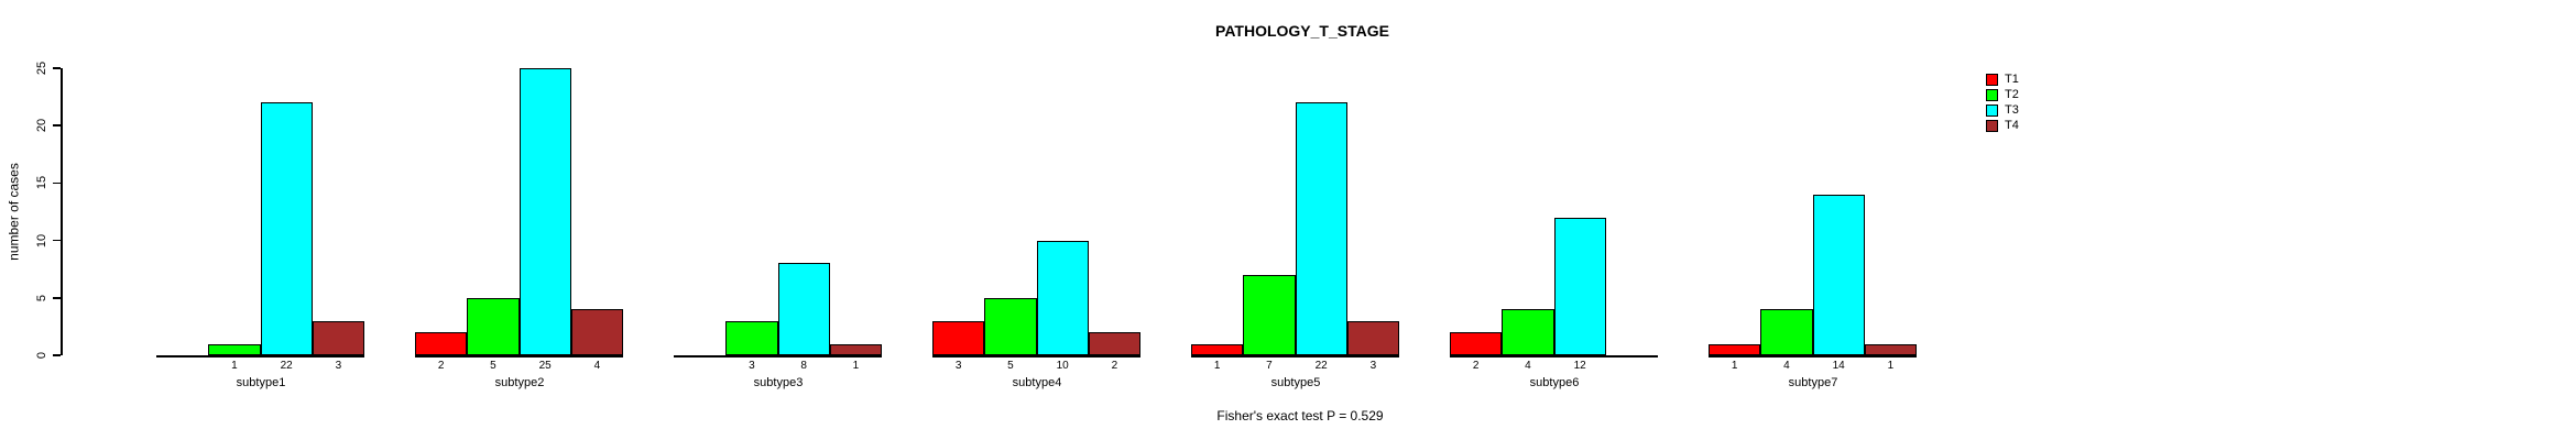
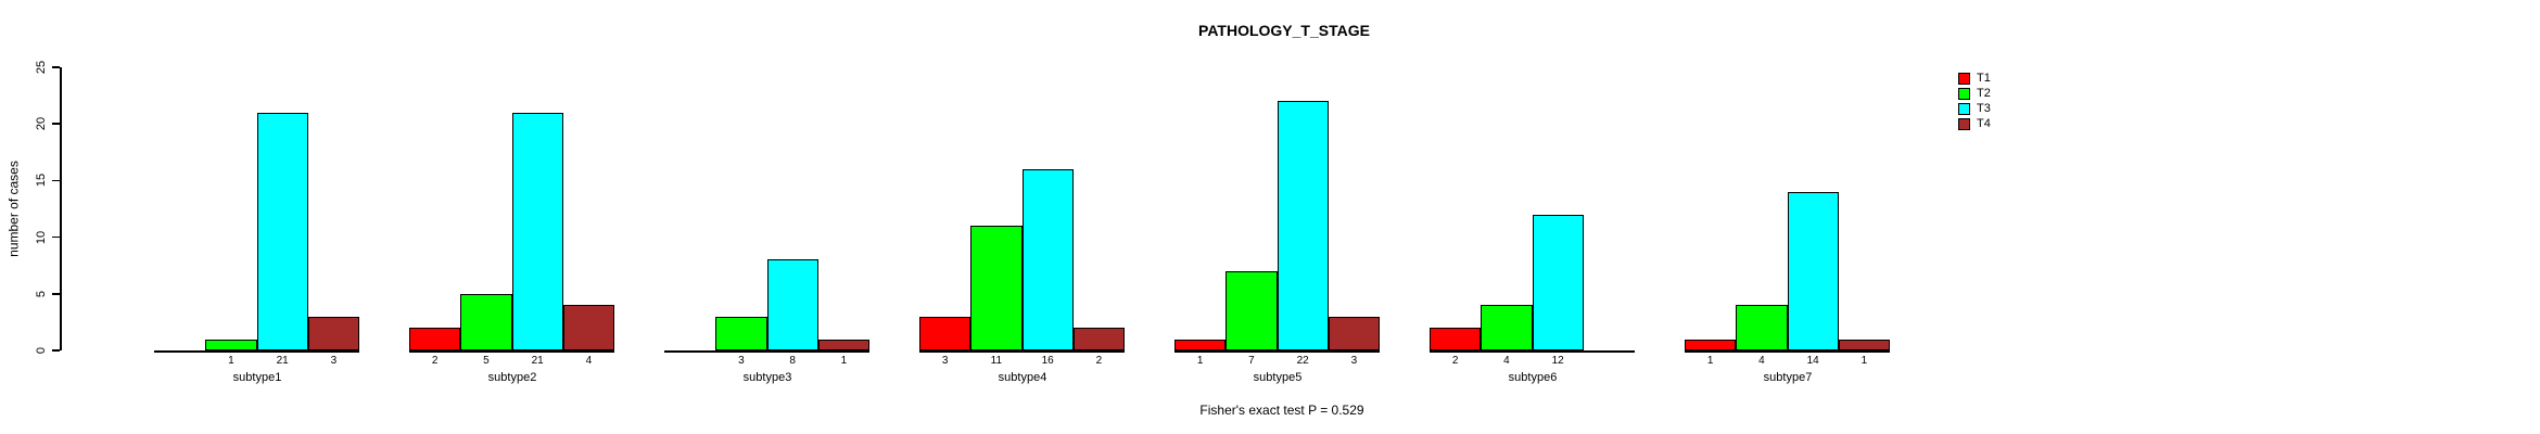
T3/subtype1: 22 -> 21
T3/subtype2: 25 -> 21
T2/subtype4: 5 -> 11
T3/subtype4: 10 -> 16
